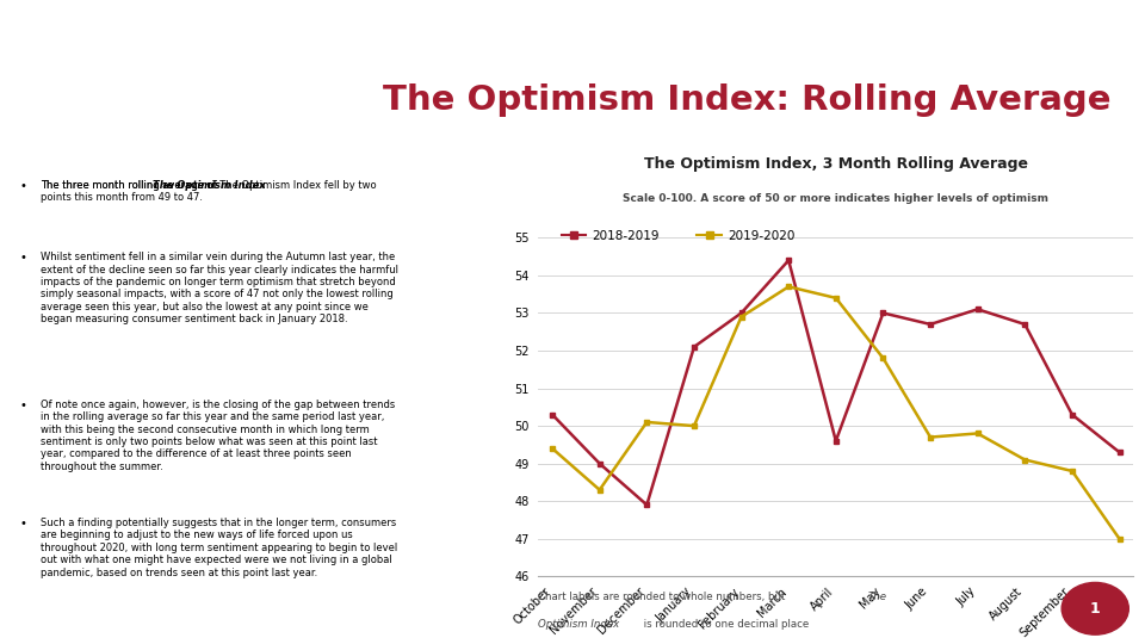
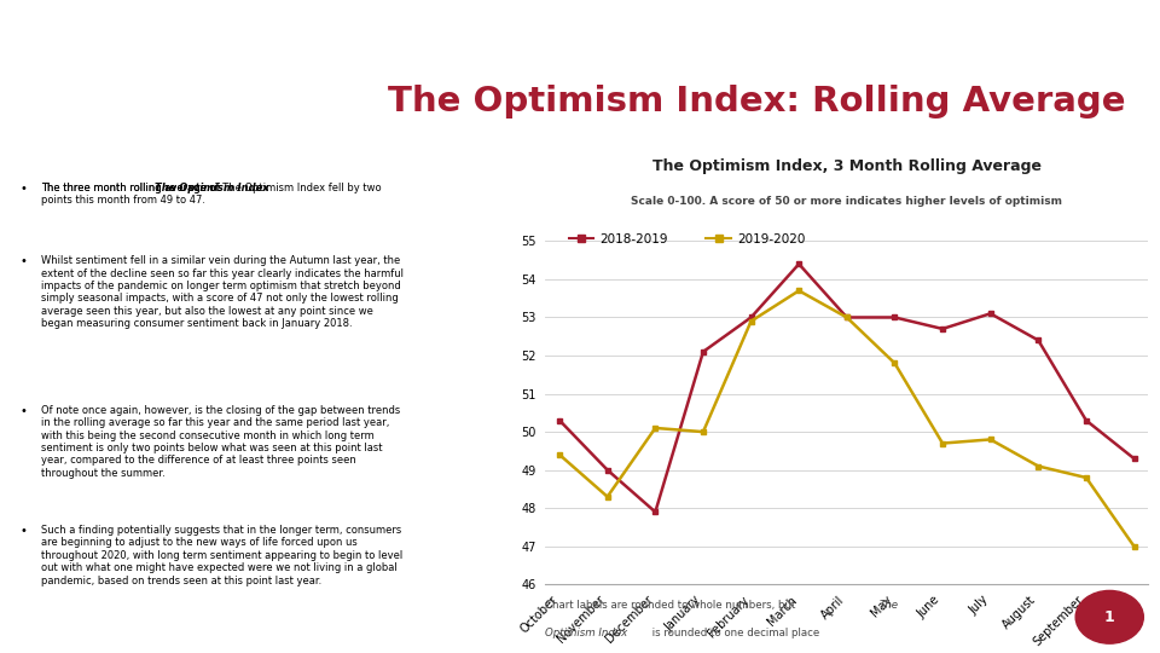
2018-2019/April: 49.6 -> 53.0
2019-2020/April: 53.4 -> 53.0
2018-2019/August: 52.7 -> 52.4
